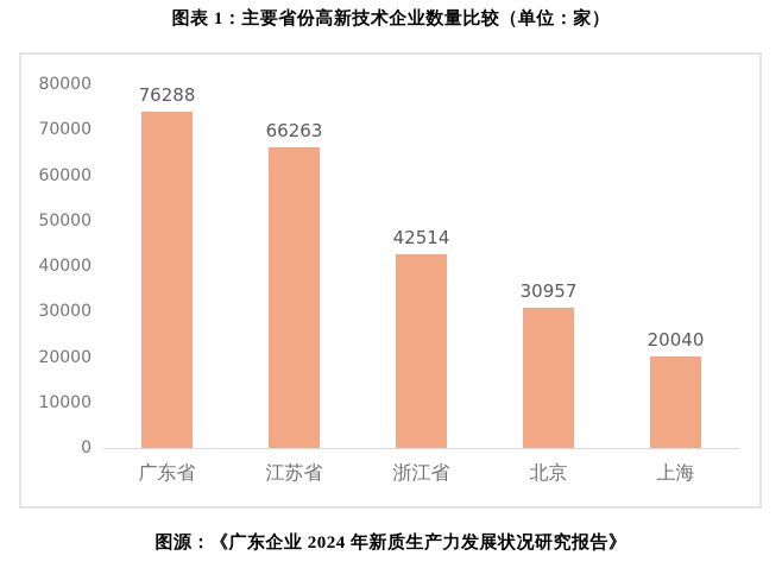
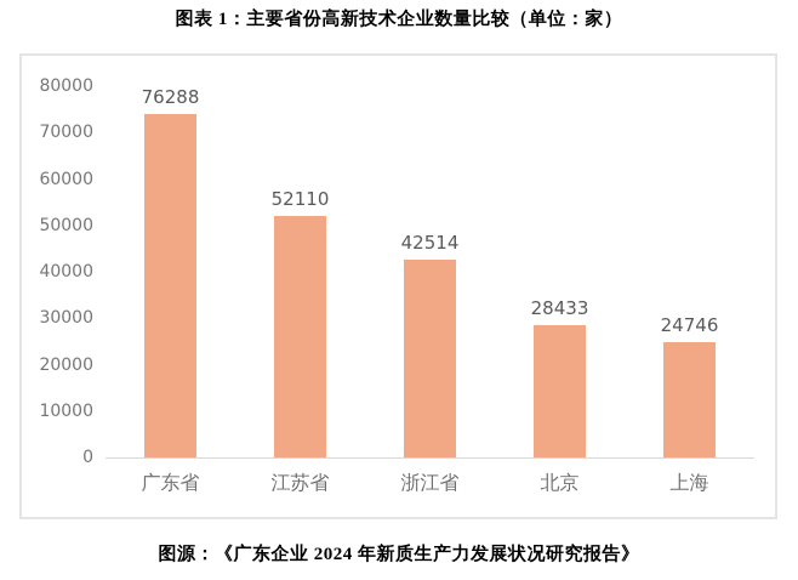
江苏省: 66263 -> 52110
北京: 30957 -> 28433
上海: 20040 -> 24746
